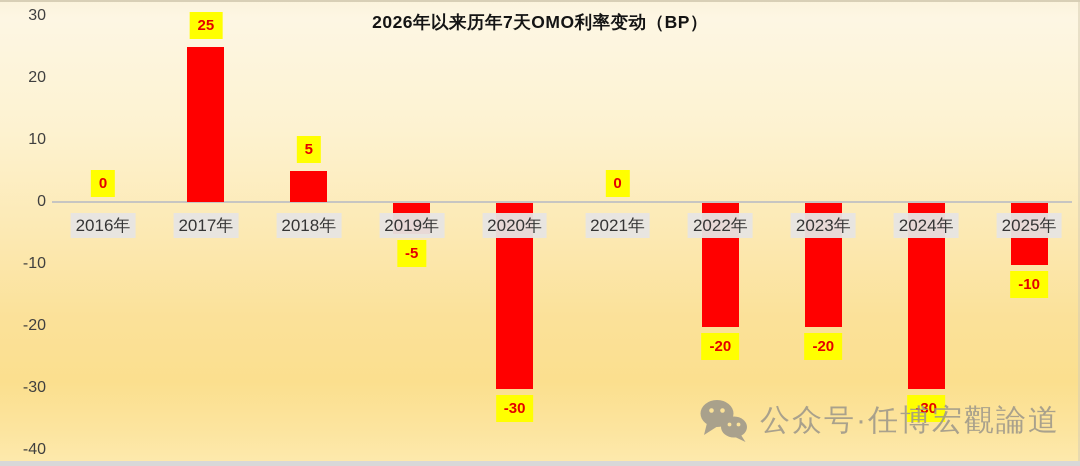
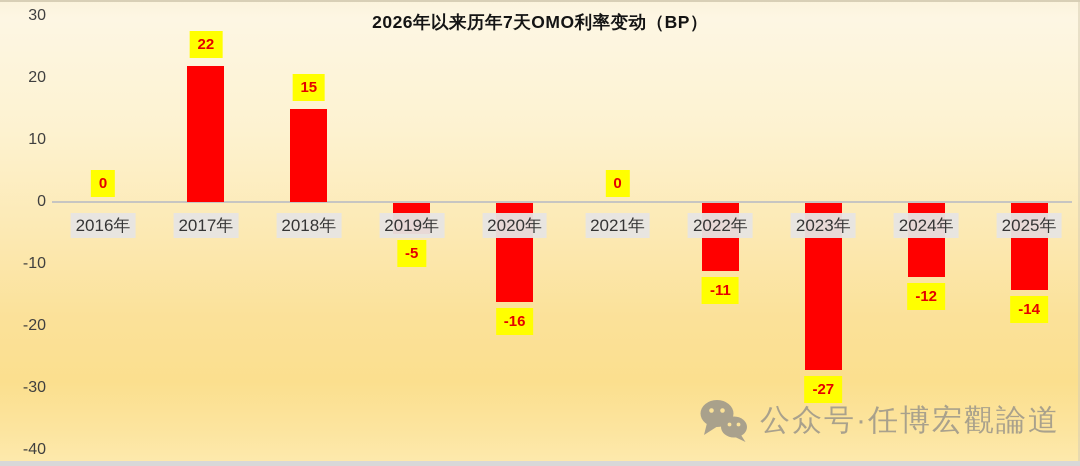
2017年: 25 -> 22
2018年: 5 -> 15
2020年: -30 -> -16
2022年: -20 -> -11
2023年: -20 -> -27
2024年: -30 -> -12
2025年: -10 -> -14
